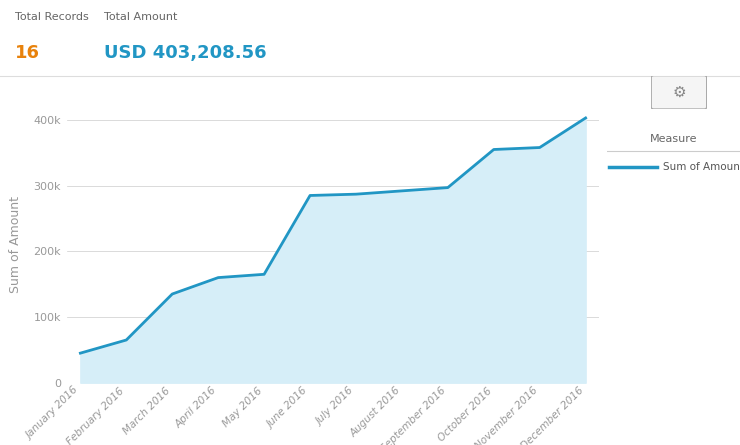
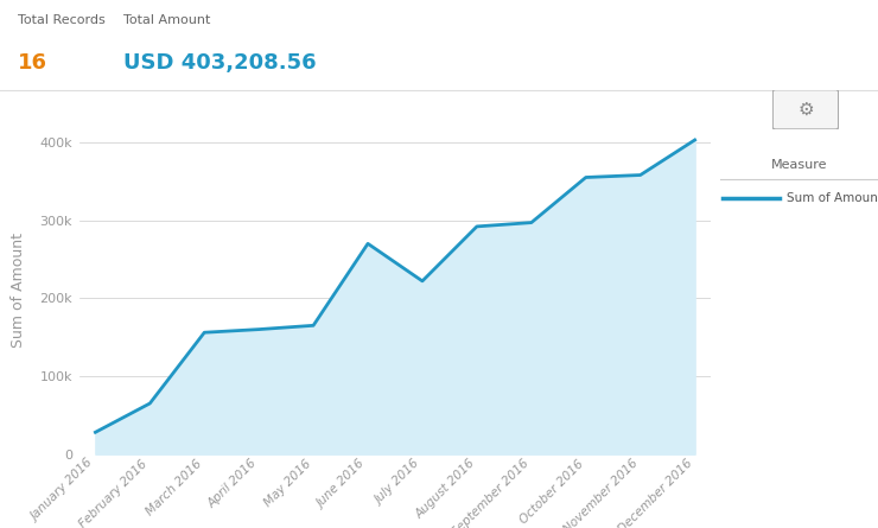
January 2016: 45k -> 28k
March 2016: 135k -> 156k
June 2016: 285k -> 270k
July 2016: 287k -> 222k
